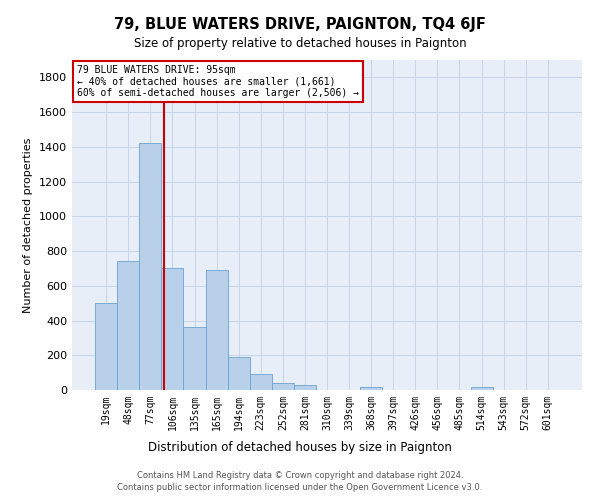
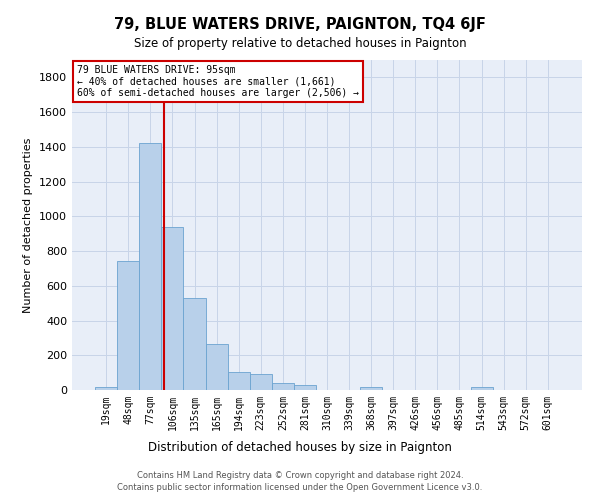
19sqm: 500 -> 20
106sqm: 700 -> 940
135sqm: 360 -> 530
165sqm: 690 -> 260
194sqm: 190 -> 100
